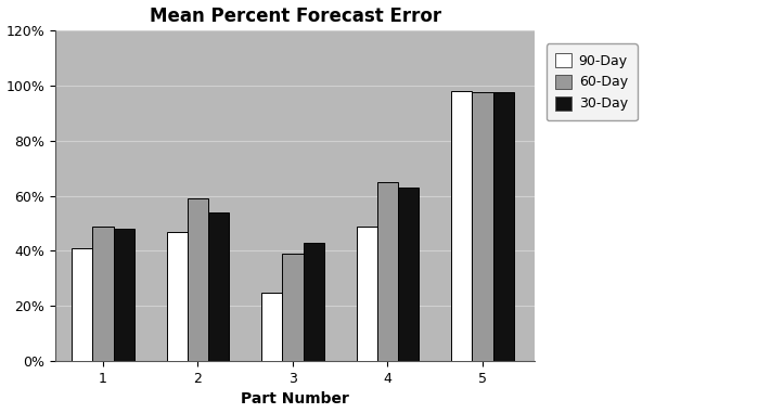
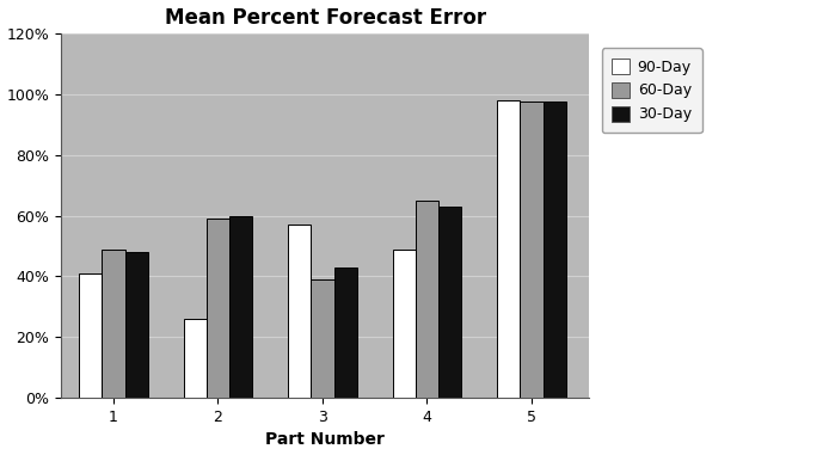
90-Day/2: 47% -> 26%
30-Day/2: 54.0% -> 60.0%
90-Day/3: 25% -> 57%
